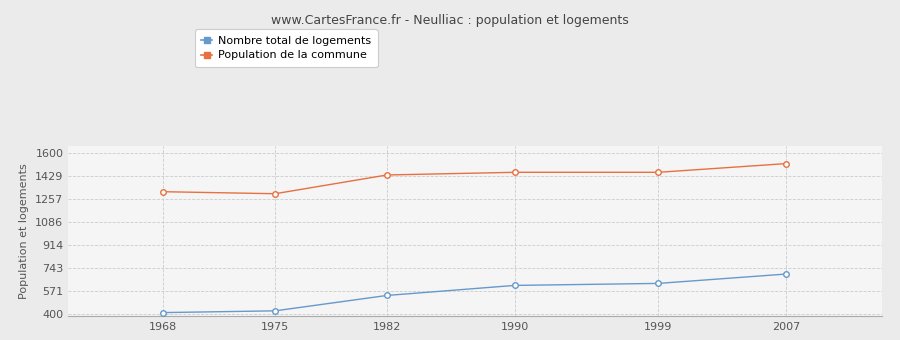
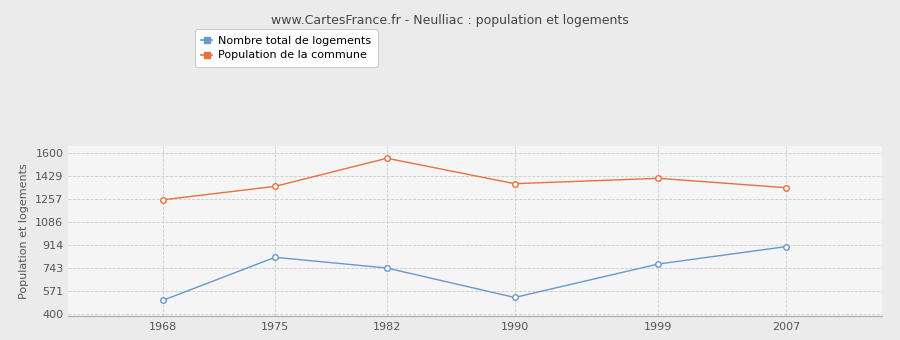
Nombre total de logements/1968: 410 -> 500
Population de la commune/1968: 1310 -> 1250
Nombre total de logements/1975: 420 -> 820
Population de la commune/1975: 1300 -> 1350
Nombre total de logements/1982: 540 -> 740
Population de la commune/1982: 1440 -> 1560
Nombre total de logements/1990: 610 -> 520
Population de la commune/1990: 1460 -> 1370
Nombre total de logements/1999: 620 -> 770
Population de la commune/1999: 1460 -> 1410
Nombre total de logements/2007: 700 -> 900
Population de la commune/2007: 1520 -> 1340
